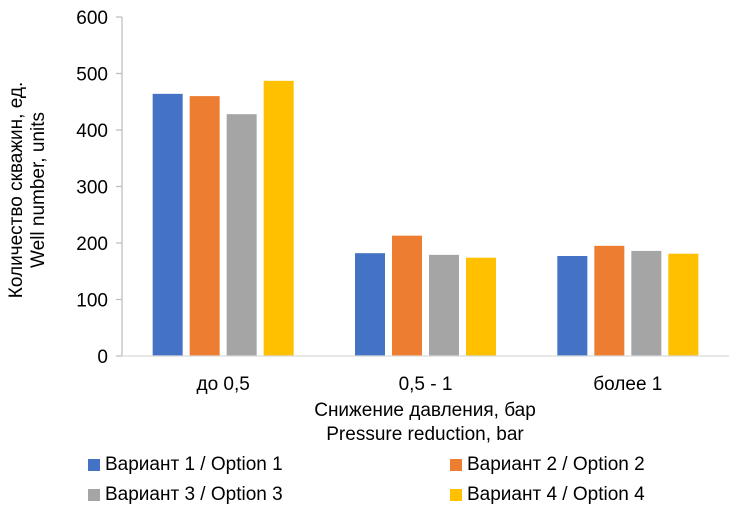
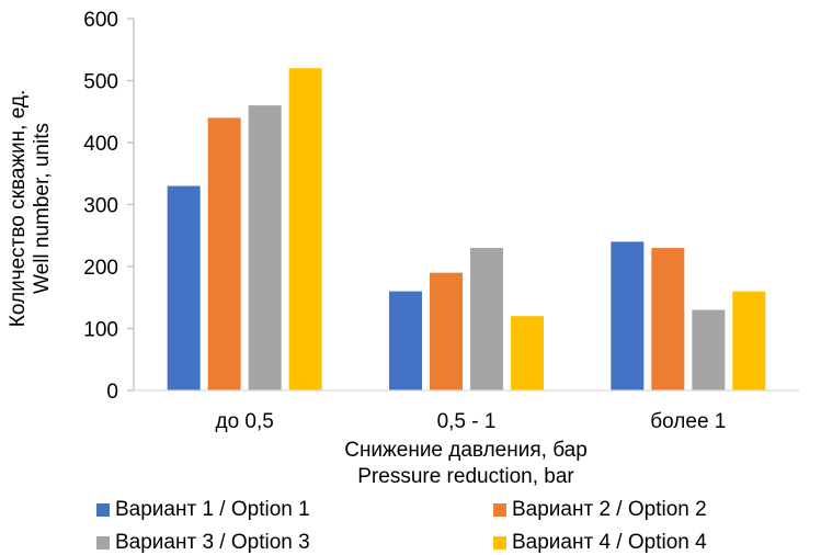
Вариант 1 / Option 1/до 0,5: 460 -> 330
Вариант 2 / Option 2/до 0,5: 460 -> 440
Вариант 3 / Option 3/до 0,5: 430 -> 460
Вариант 4 / Option 4/до 0,5: 490 -> 520
Вариант 1 / Option 1/0,5 - 1: 180 -> 160
Вариант 2 / Option 2/0,5 - 1: 210 -> 190
Вариант 3 / Option 3/0,5 - 1: 180 -> 230
Вариант 4 / Option 4/0,5 - 1: 170 -> 120
Вариант 1 / Option 1/более 1: 180 -> 240
Вариант 2 / Option 2/более 1: 200 -> 230
Вариант 3 / Option 3/более 1: 190 -> 130
Вариант 4 / Option 4/более 1: 180 -> 160
